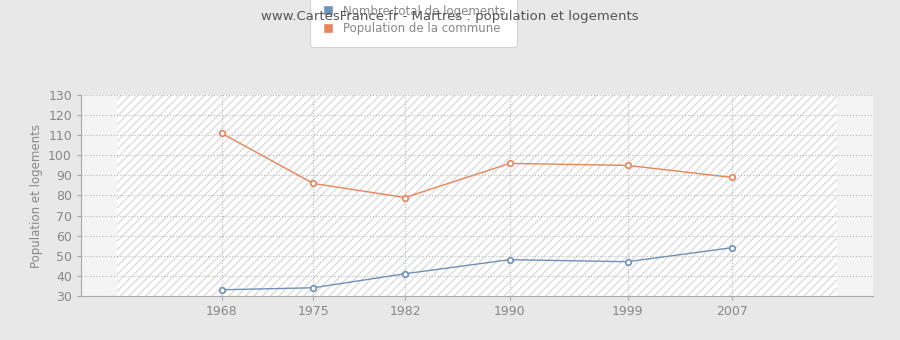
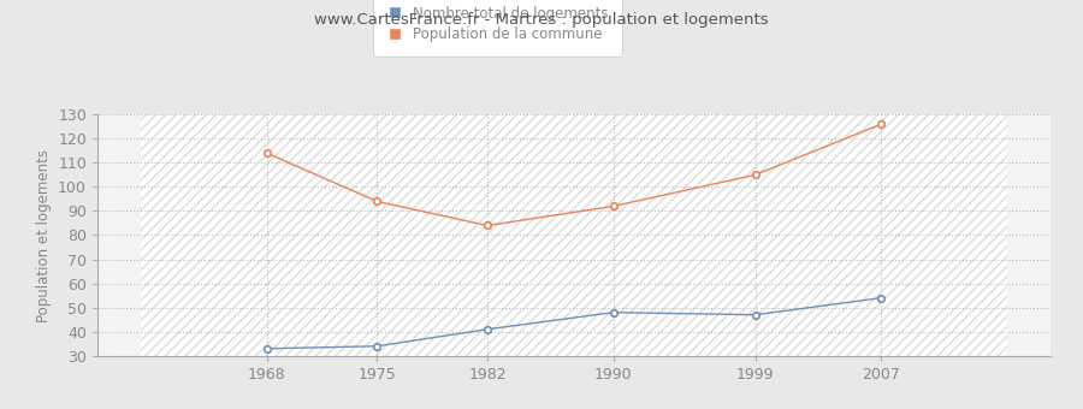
Population de la commune/1968: 111 -> 114
Population de la commune/1975: 86 -> 94
Population de la commune/1982: 79 -> 84
Population de la commune/1990: 96 -> 92
Population de la commune/1999: 95 -> 105
Population de la commune/2007: 89 -> 126
